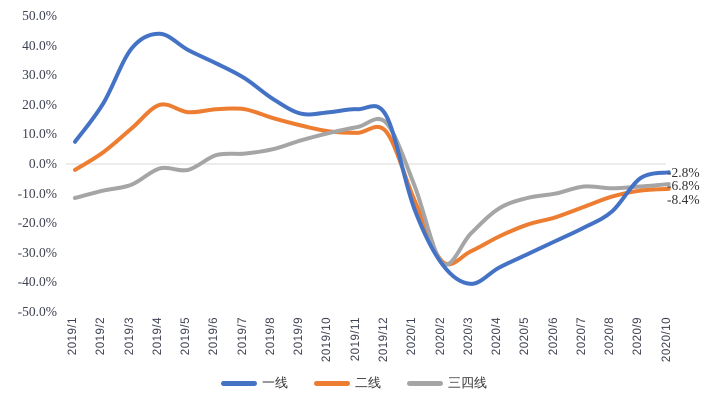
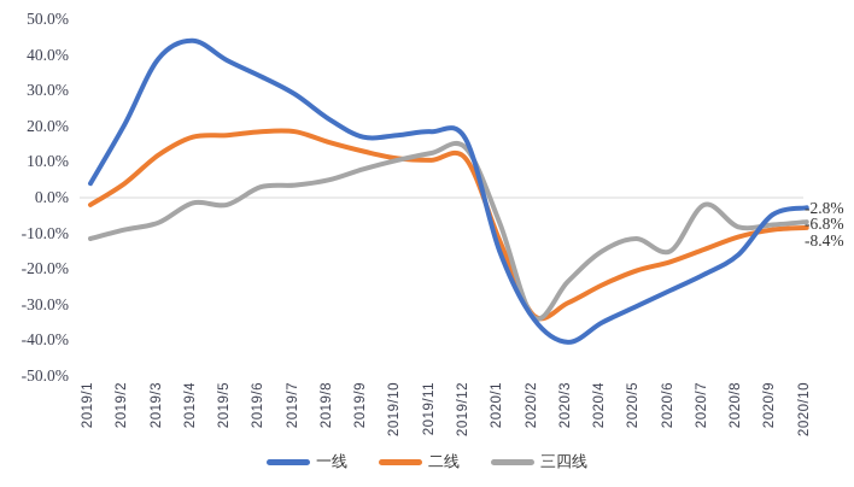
一线/2019/1: 8% -> 4%
二线/2019/4: 20% -> 17%
三四线/2020/6: -10% -> -15%
三四线/2020/7: -8% -> -2%
